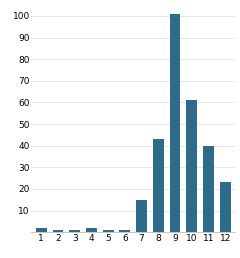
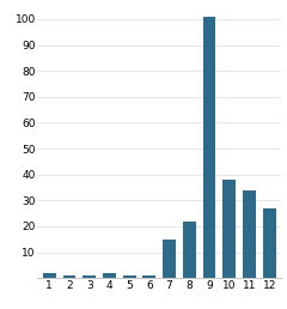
8: 43 -> 22
10: 61 -> 38
11: 40 -> 34
12: 23 -> 27
